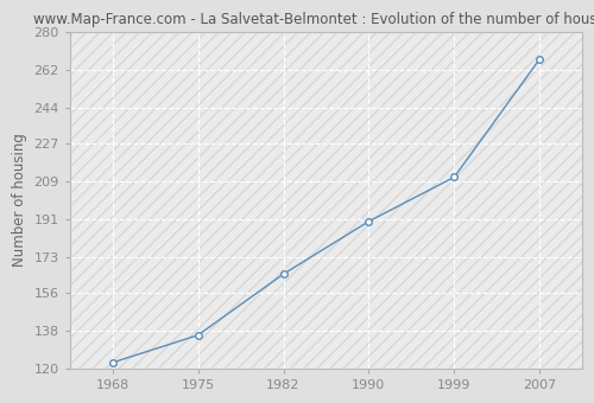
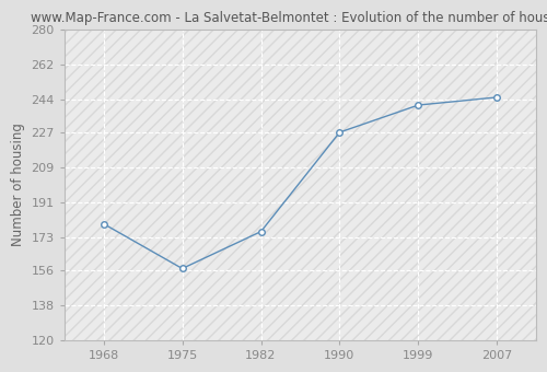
1968: 123 -> 180
1975: 136 -> 157
1982: 165 -> 176
1990: 190 -> 227
1999: 211 -> 241
2007: 267 -> 245
